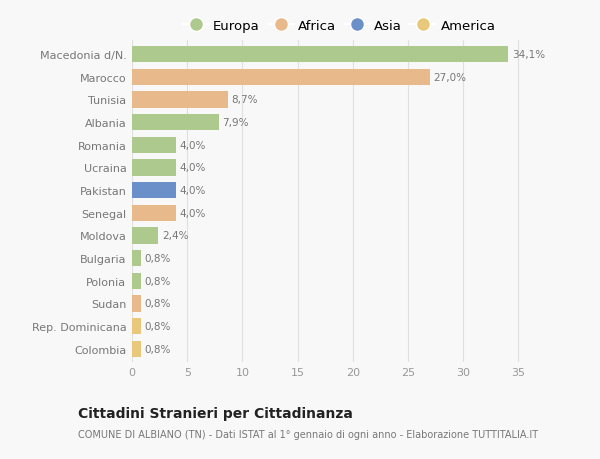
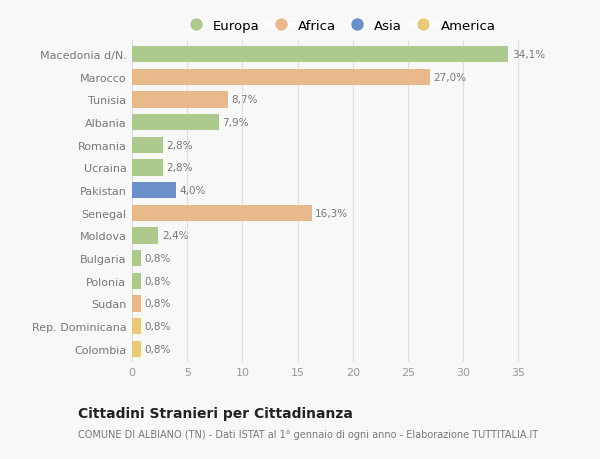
Romania: 4,0% -> 2,8%
Ucraina: 4,0% -> 2,8%
Senegal: 4,0% -> 16,3%
